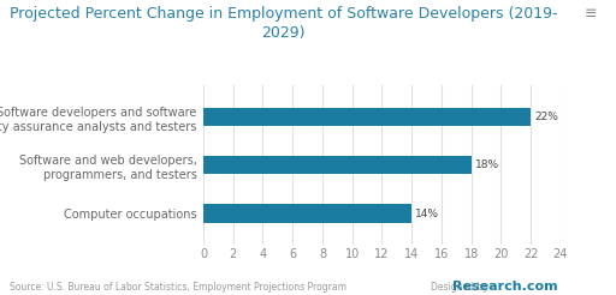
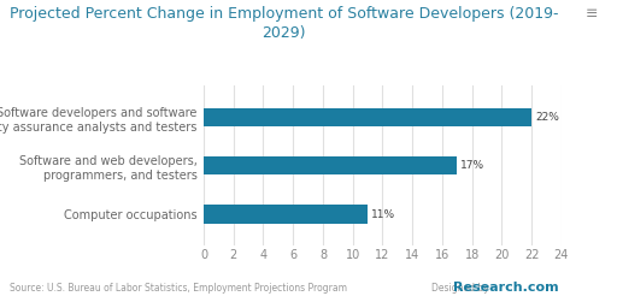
Software and web developers, programmers, and testers: 18% -> 17%
Computer occupations: 14% -> 11%
